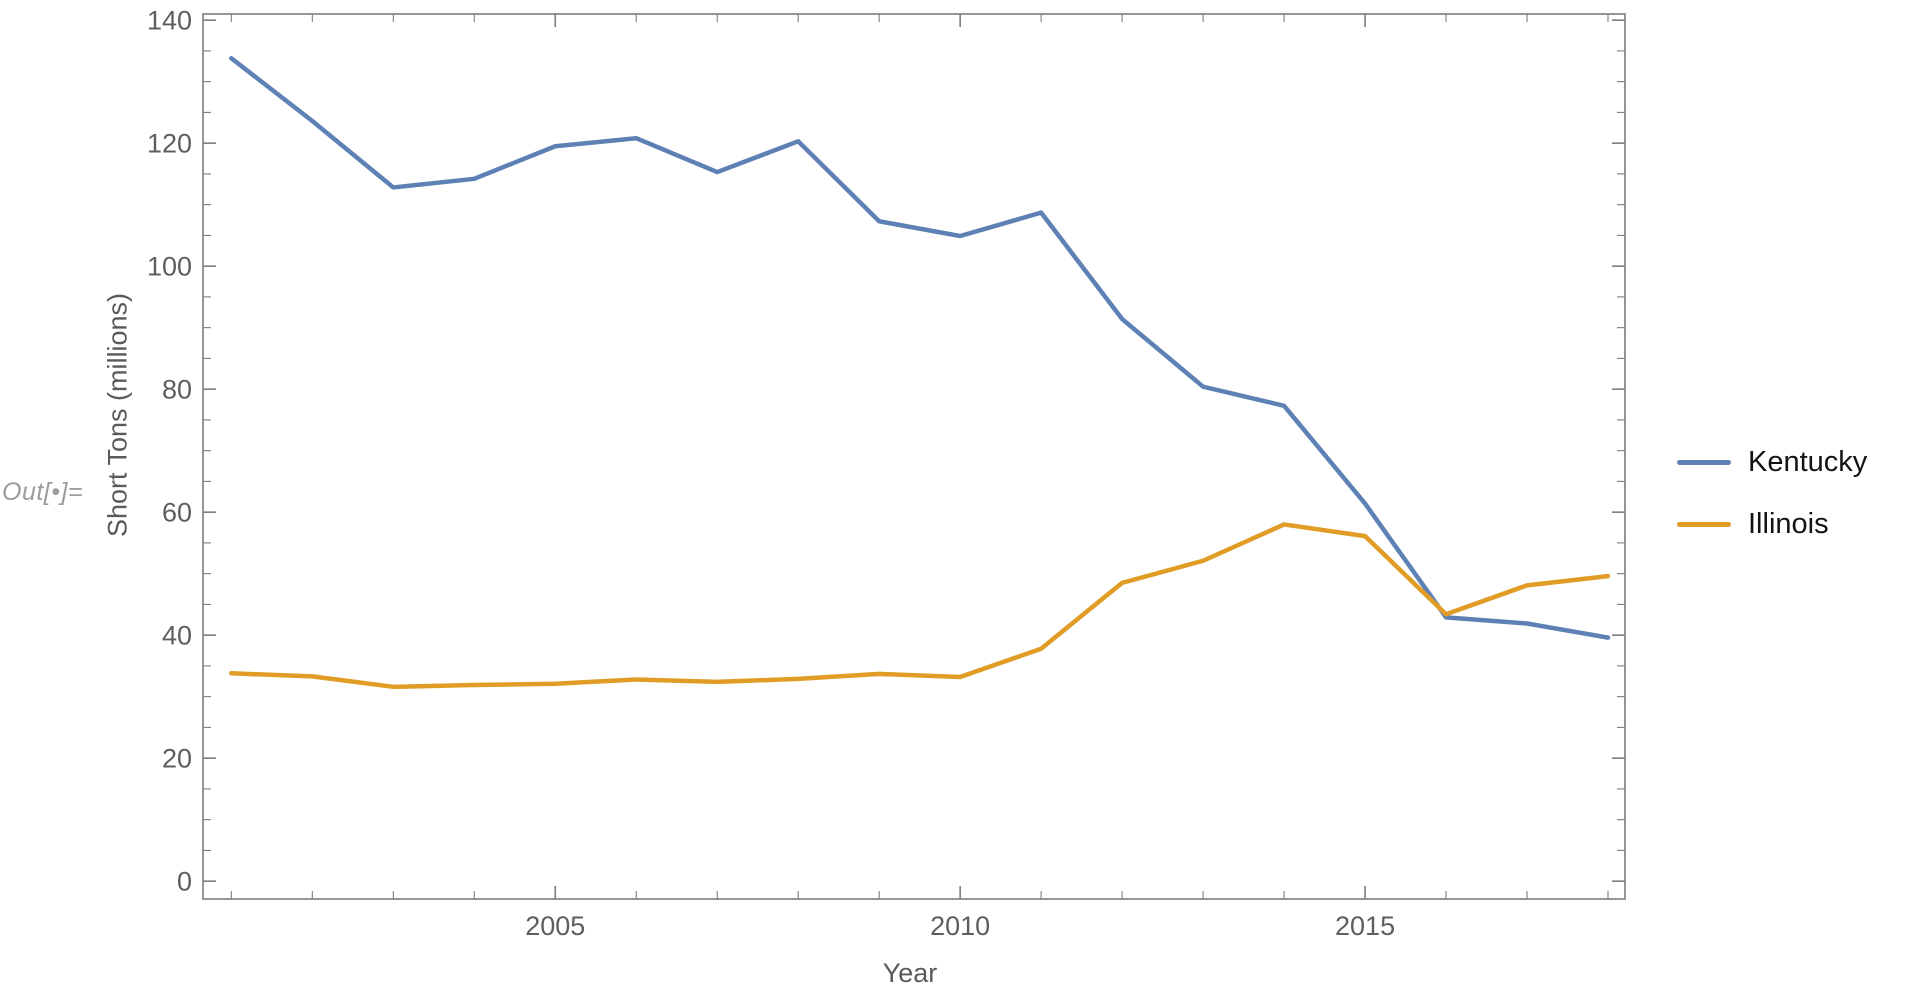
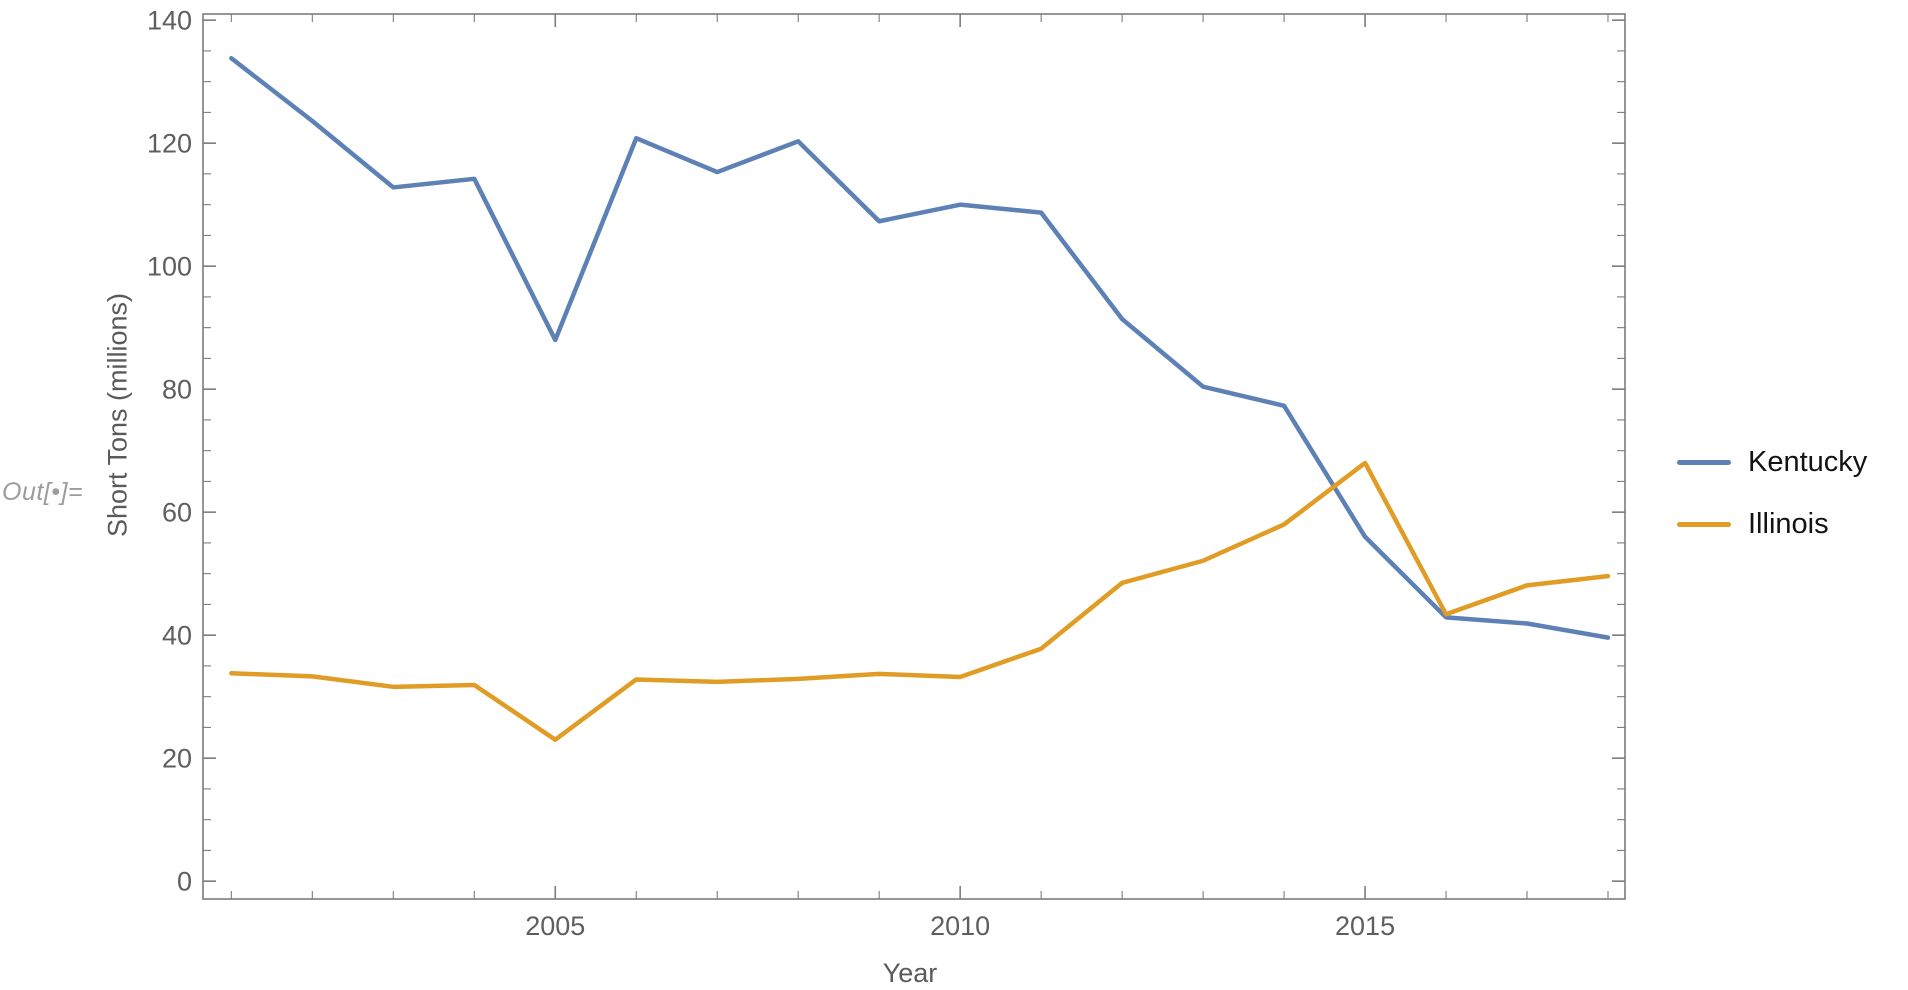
Kentucky/2005: 120 -> 88
Illinois/2005: 32 -> 23
Kentucky/2010: 105 -> 110
Kentucky/2015: 61 -> 56
Illinois/2015: 56 -> 68
